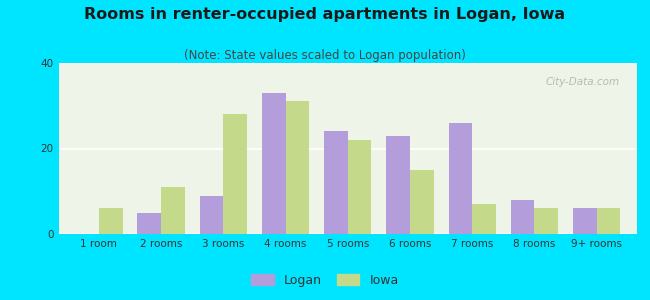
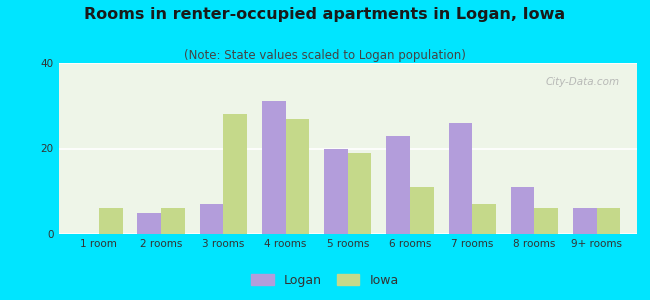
Iowa/2 rooms: 11 -> 6
Logan/3 rooms: 9 -> 7
Logan/4 rooms: 33 -> 31
Iowa/4 rooms: 31 -> 27
Logan/5 rooms: 24 -> 20
Iowa/5 rooms: 22 -> 19
Iowa/6 rooms: 15 -> 11
Logan/8 rooms: 8 -> 11
